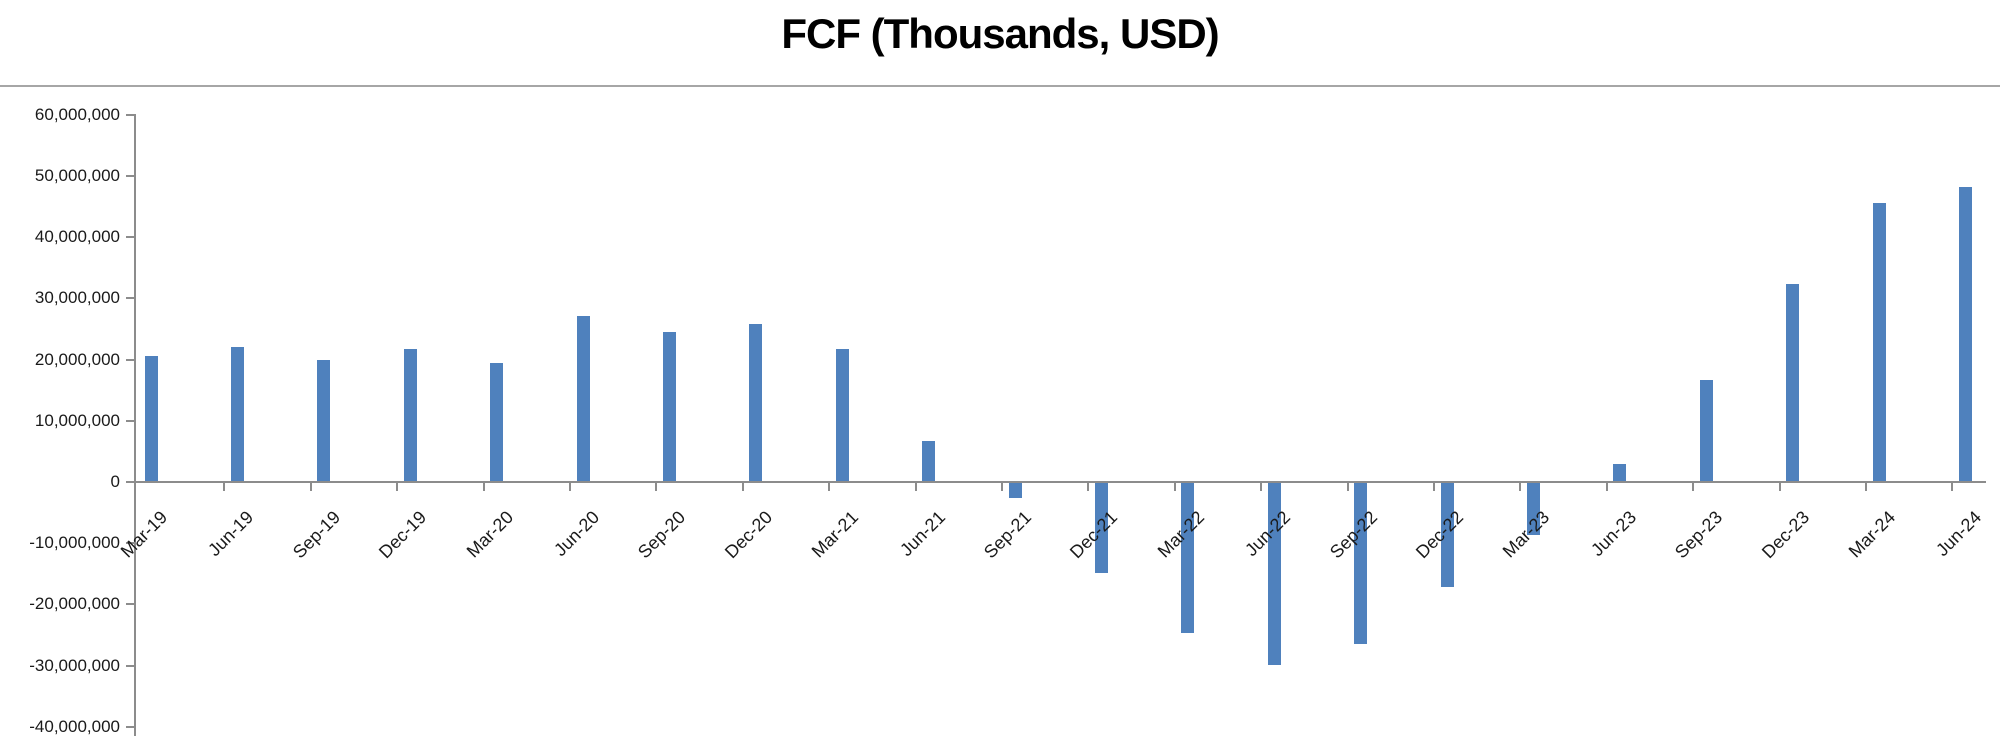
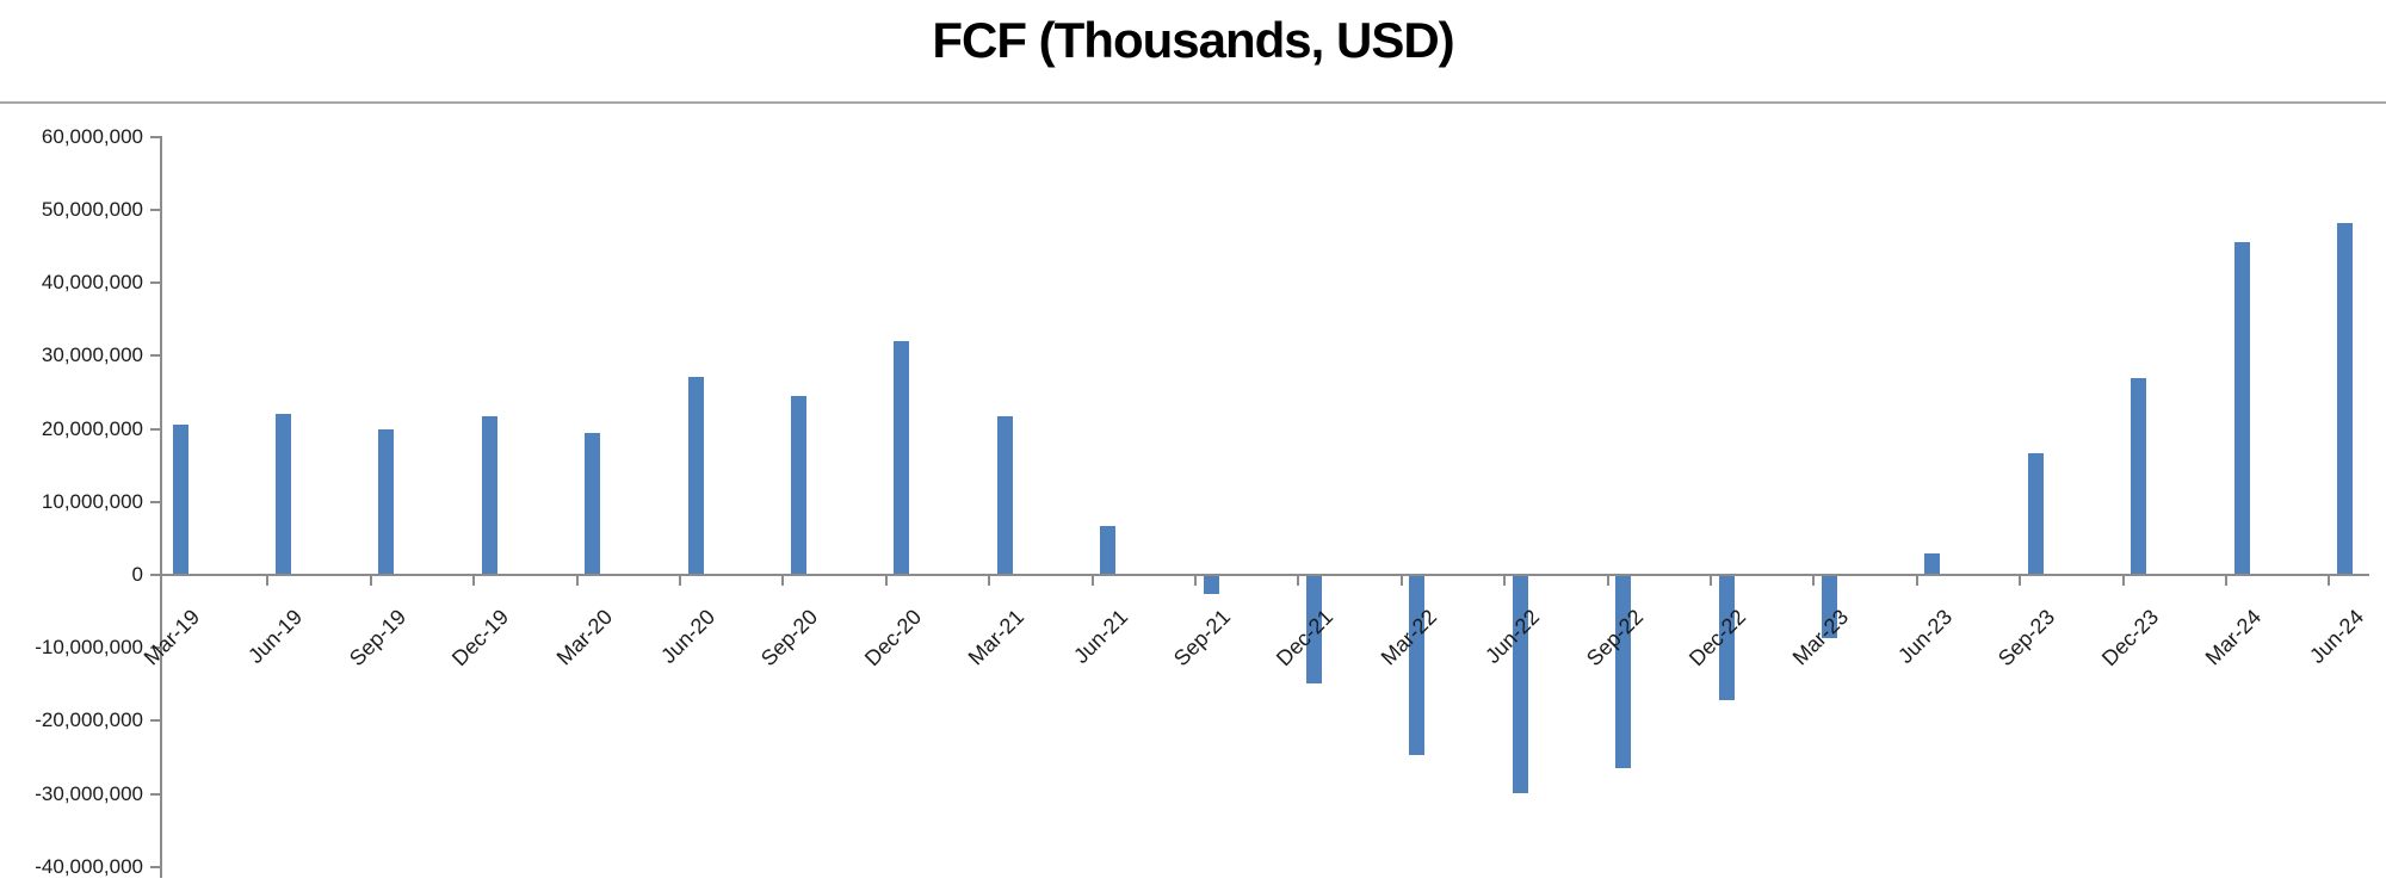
Dec-20: 26000000 -> 32000000
Dec-23: 32000000 -> 27000000
